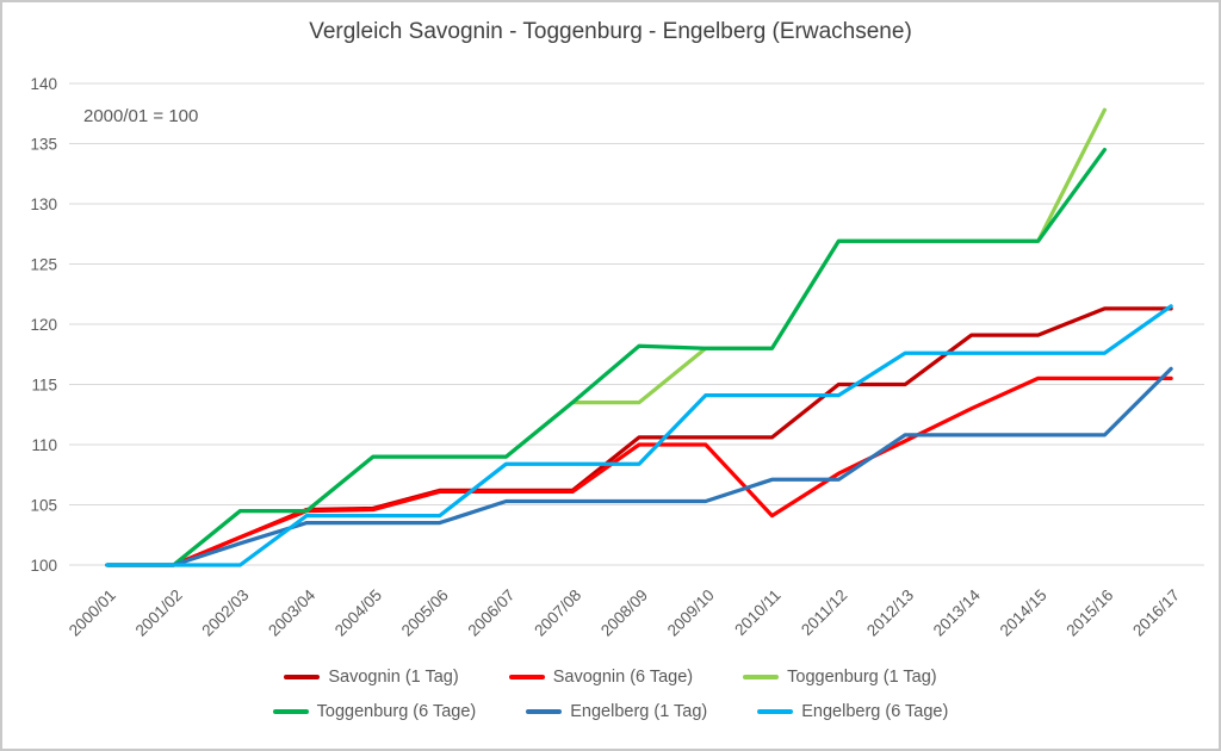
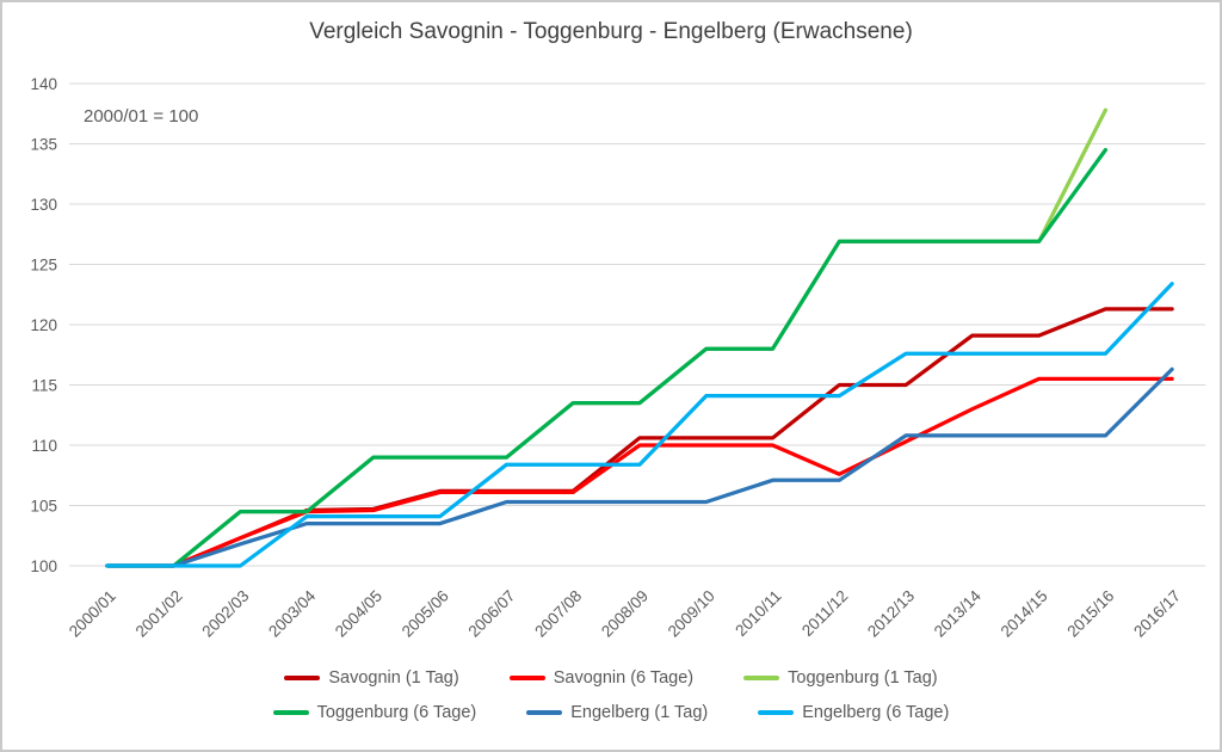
Toggenburg (6 Tage)/2008/09: 118.2 -> 113.5
Savognin (6 Tage)/2010/11: 104.1 -> 110.0
Engelberg (6 Tage)/2016/17: 121.5 -> 123.4
